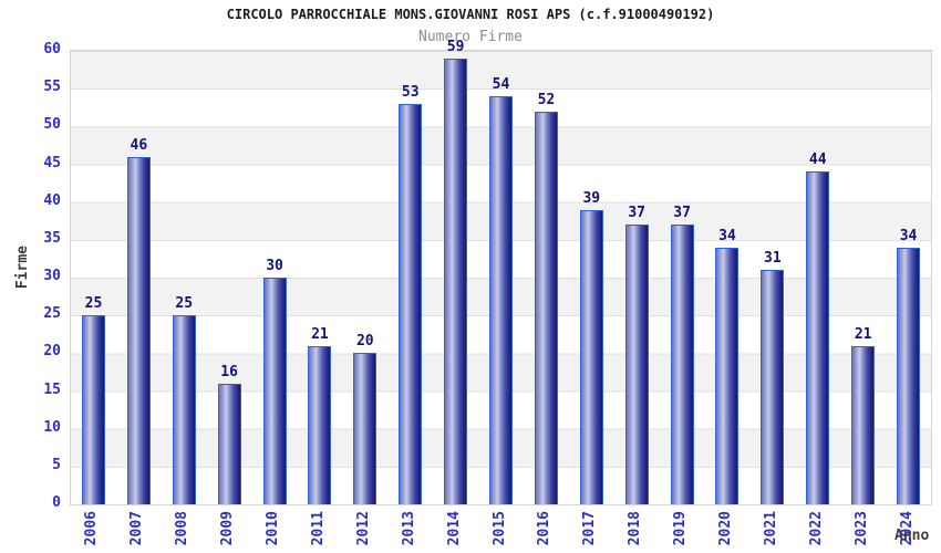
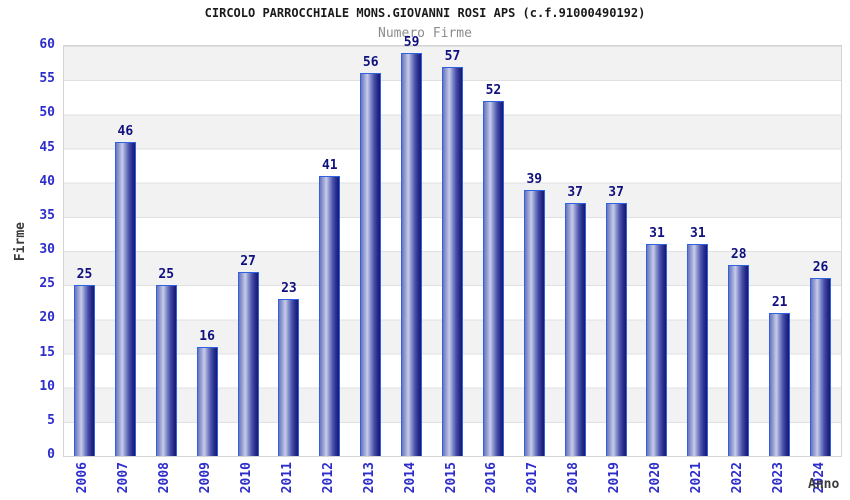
2010: 30 -> 27
2011: 21 -> 23
2012: 20 -> 41
2013: 53 -> 56
2015: 54 -> 57
2020: 34 -> 31
2022: 44 -> 28
2024: 34 -> 26
